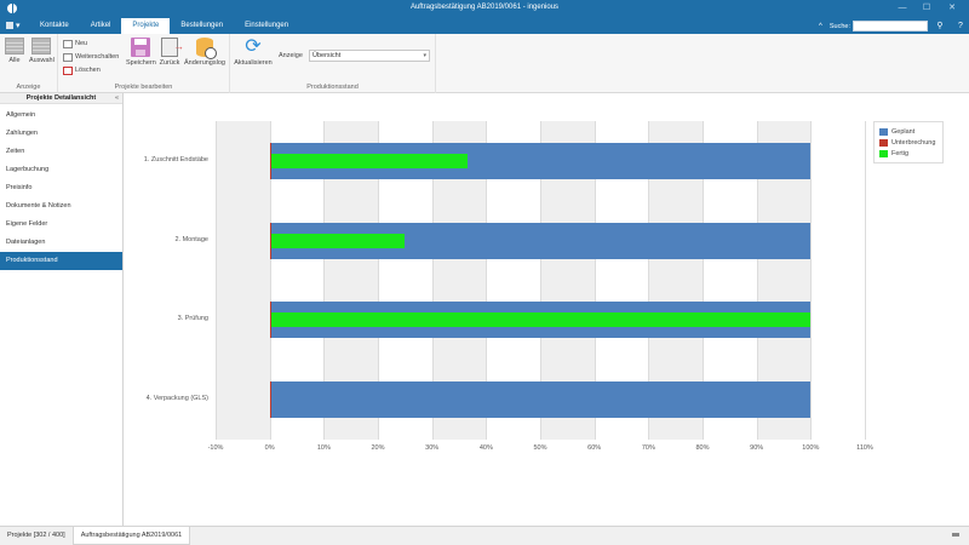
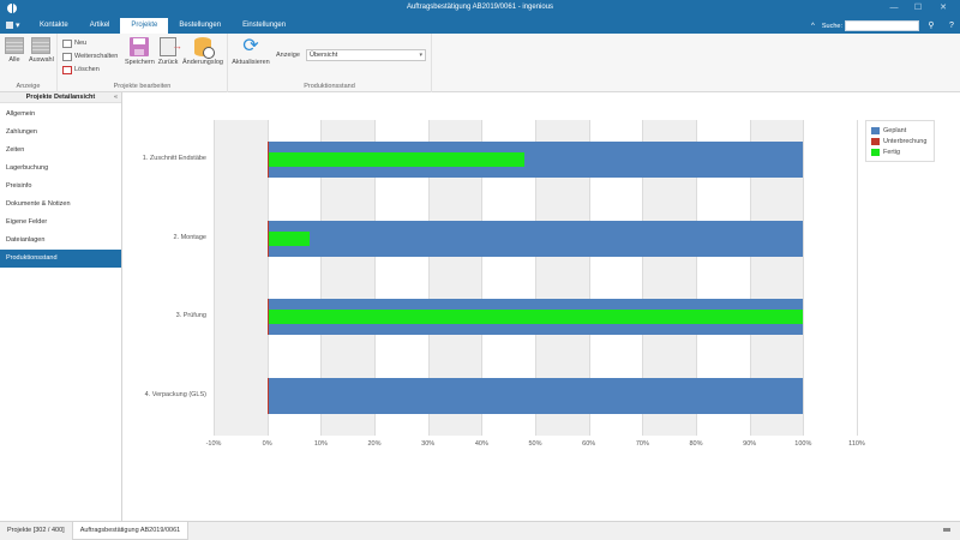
Fertig/1. Zuschnitt Endstäbe: 36% -> 48%
Fertig/2. Montage: 25% -> 8%
